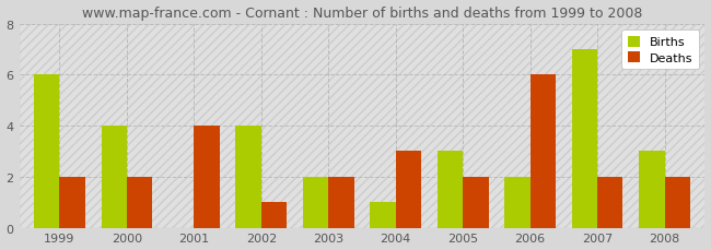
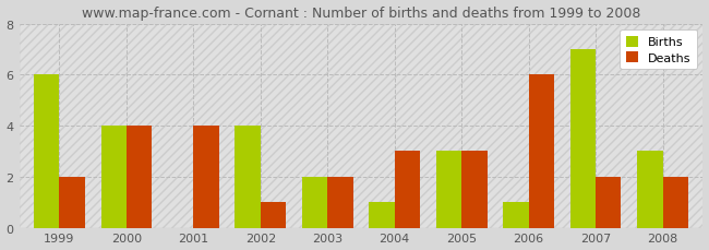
Deaths/2000: 2 -> 4
Deaths/2005: 2 -> 3
Births/2006: 2 -> 1
